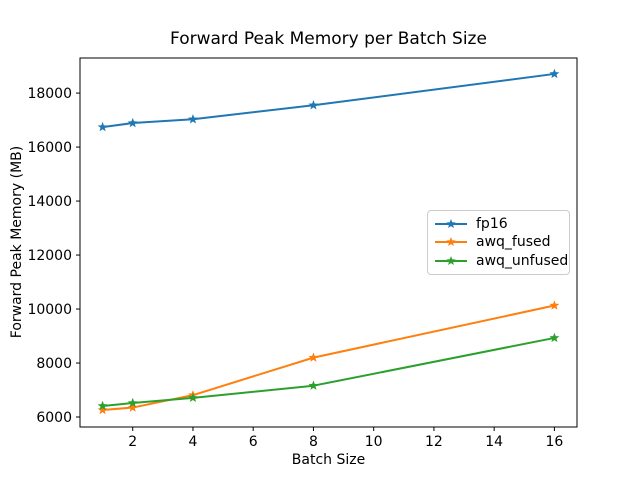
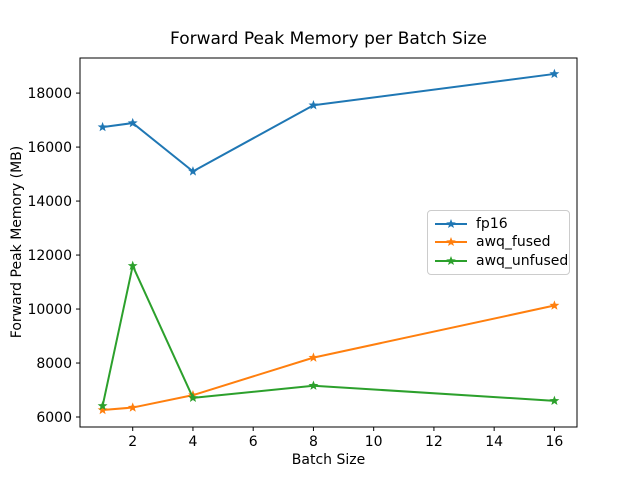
awq_unfused/2: 6500 -> 11600
fp16/4: 17000 -> 15100
awq_unfused/16: 8900 -> 6600
